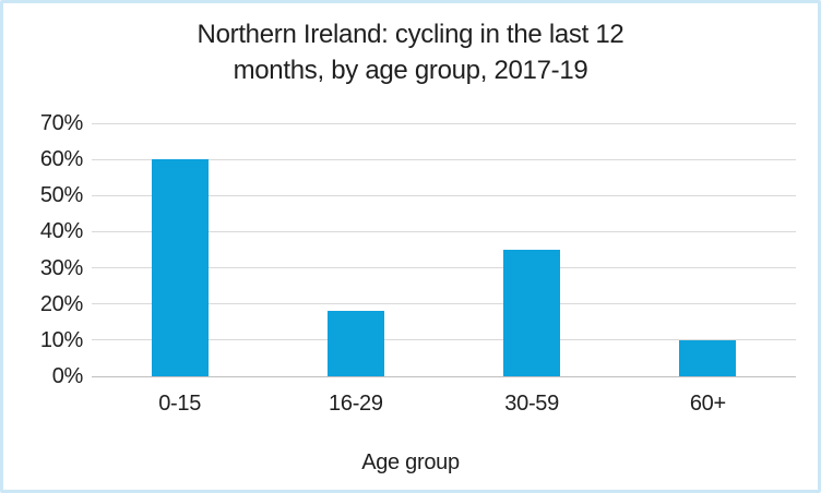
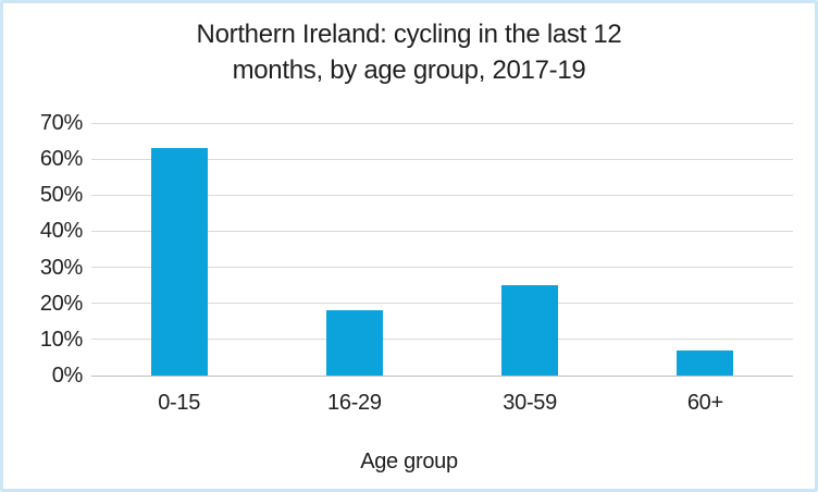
0-15: 60% -> 63%
30-59: 35% -> 25%
60+: 10% -> 7%
